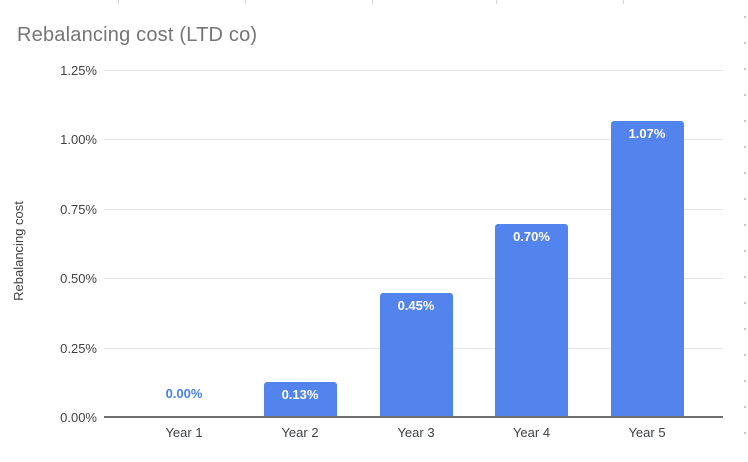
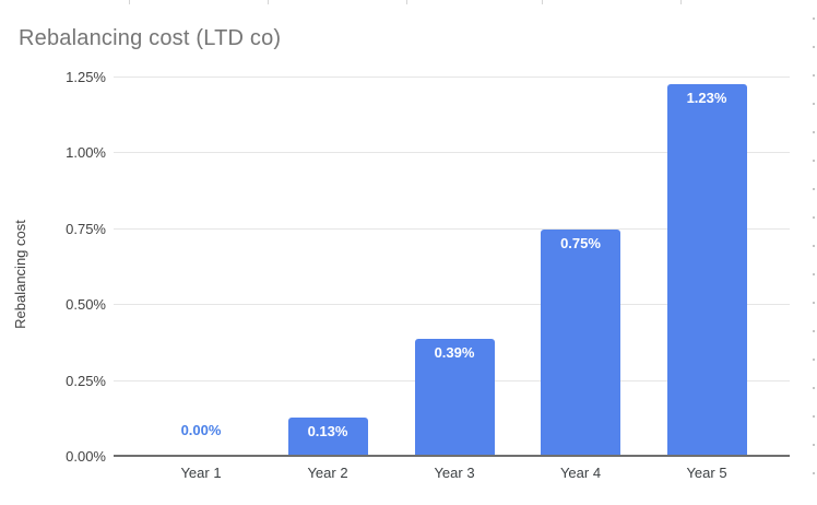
Year 3: 0.45% -> 0.39%
Year 4: 0.70% -> 0.75%
Year 5: 1.07% -> 1.23%
